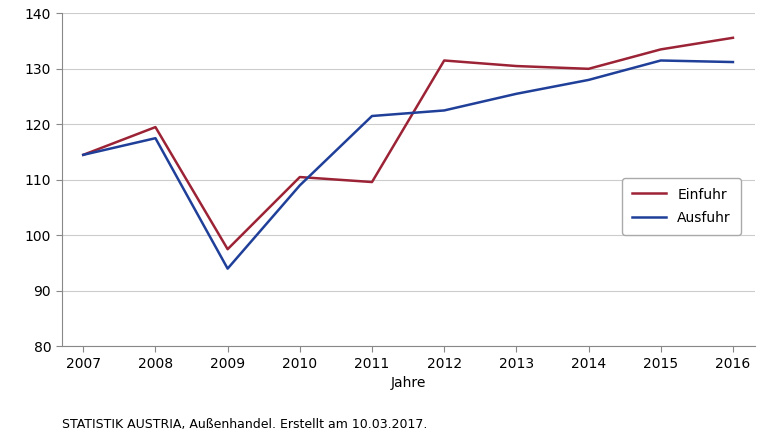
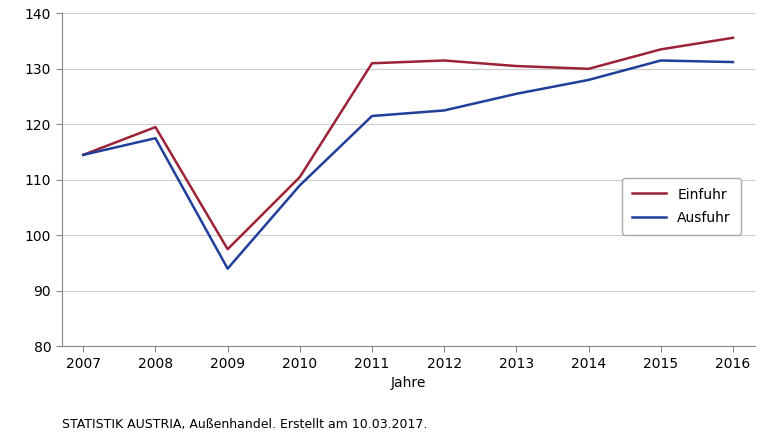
Einfuhr/2011: 109.6 -> 131.0
